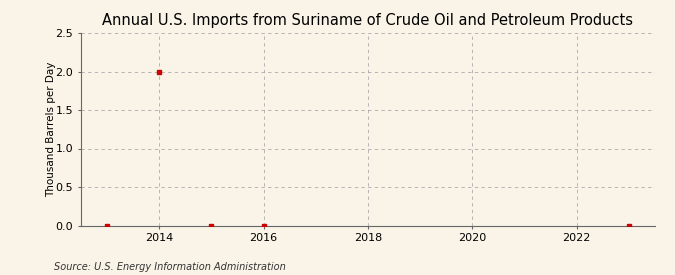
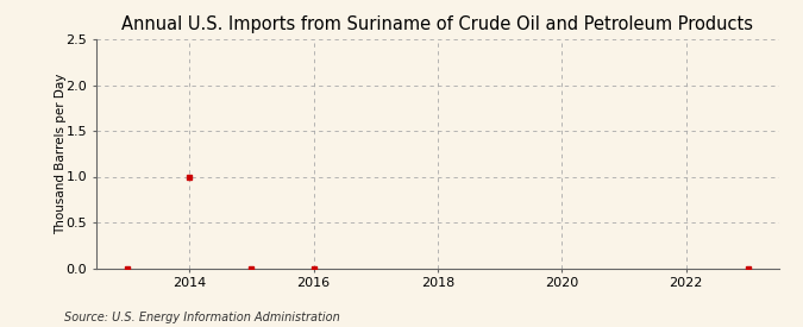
2014: 2 -> 1
